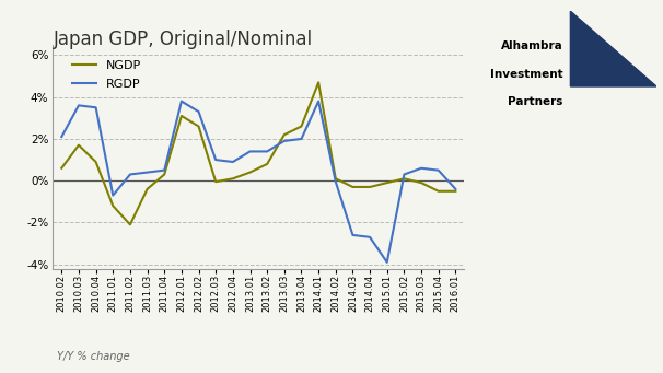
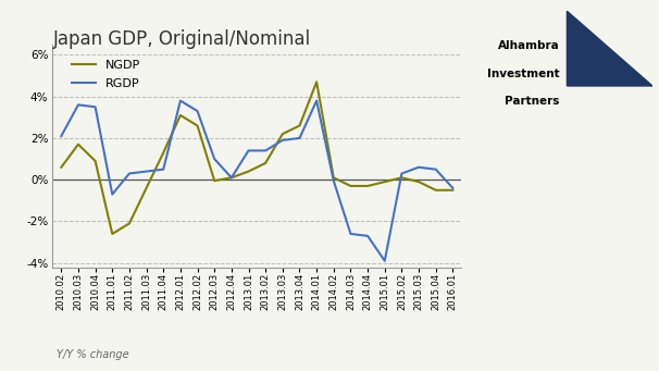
NGDP/2011.01: -1.2% -> -2.6%
NGDP/2011.04: 0.3% -> 1.3%
RGDP/2012.04: 0.9% -> 0.1%
